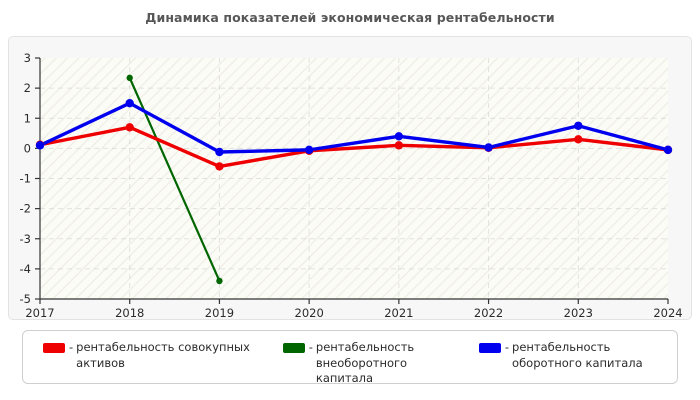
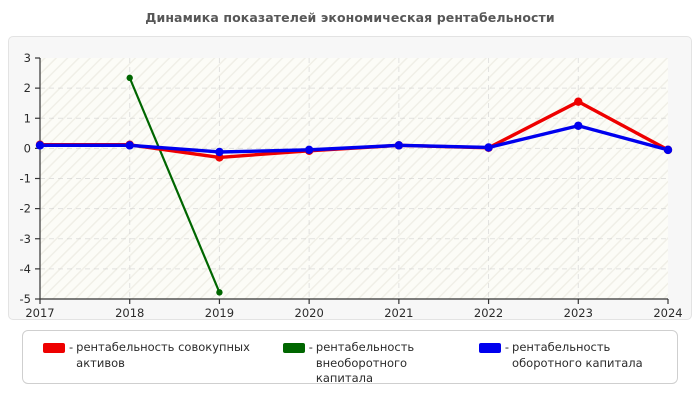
рентабельность совокупных активов/2018: 0.7 -> 0.1
рентабельность оборотного капитала/2018: 1.5 -> 0.1
рентабельность совокупных активов/2019: -0.6 -> -0.3
рентабельность внеоборотного капитала/2019: -4.4 -> -4.8
рентабельность оборотного капитала/2021: 0.4 -> 0.1
рентабельность совокупных активов/2023: 0.3 -> 1.6
